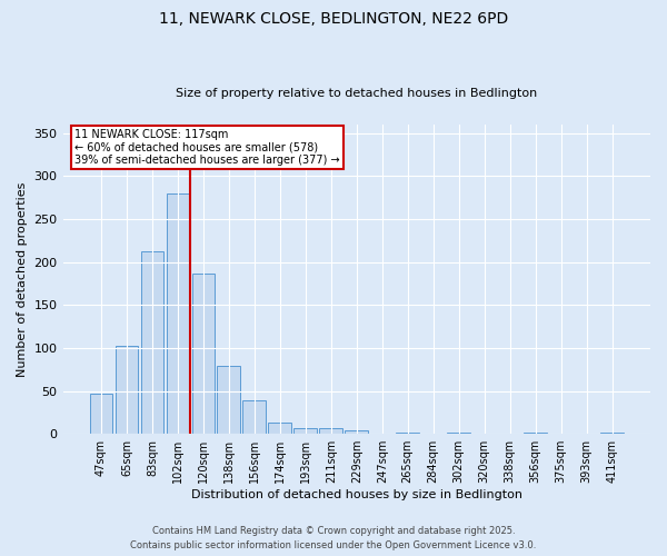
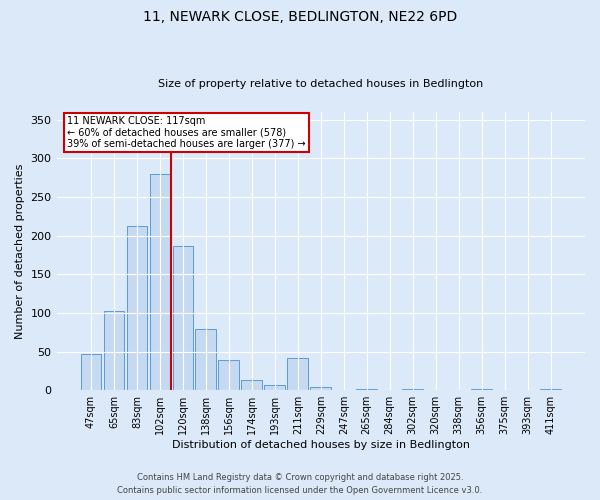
211sqm: 7 -> 42
